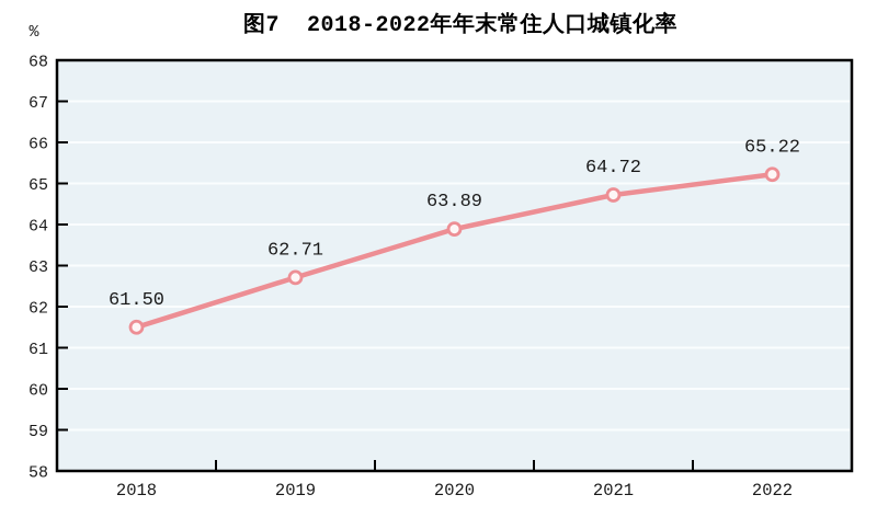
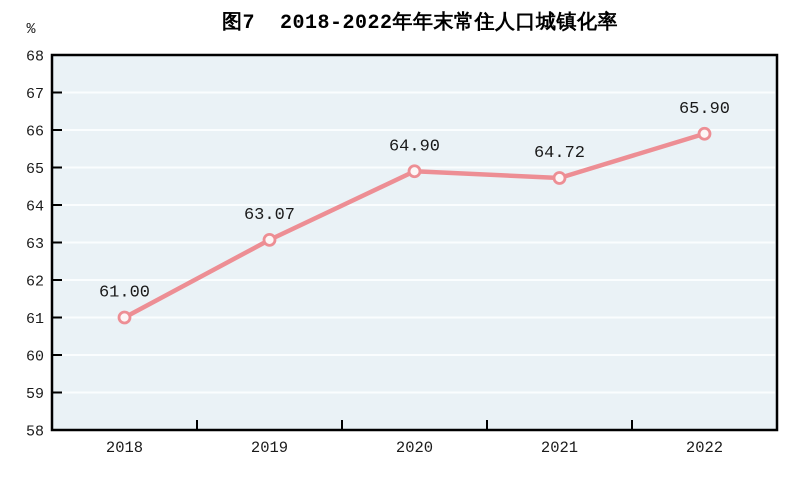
2018: 61.50 -> 61.00
2019: 62.71 -> 63.07
2020: 63.89 -> 64.90
2022: 65.22 -> 65.90
